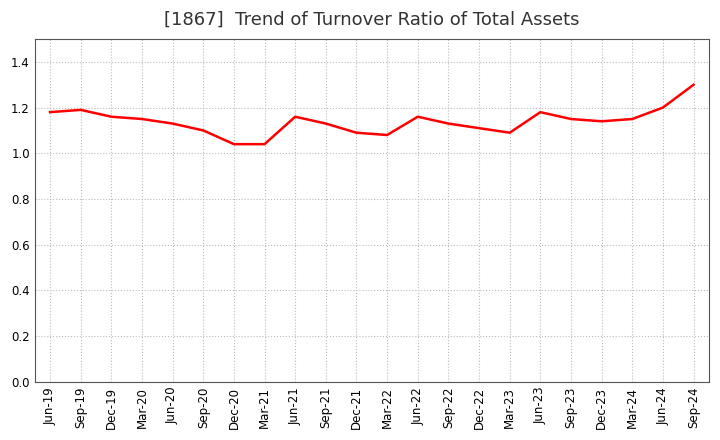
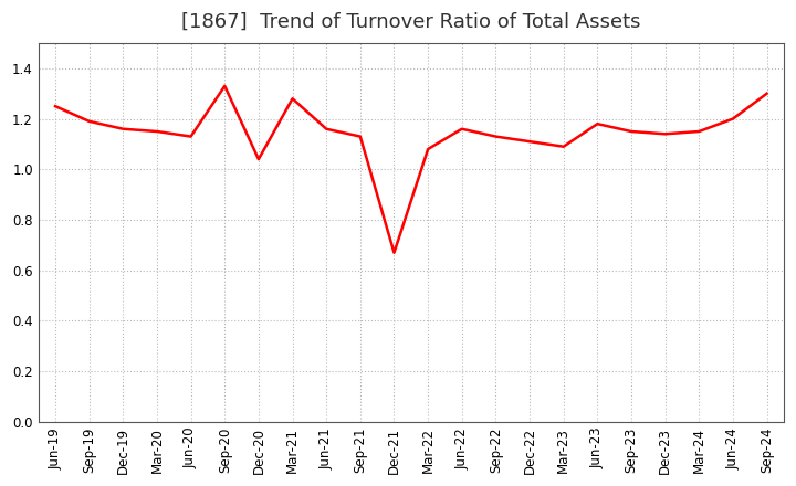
Jun-19: 1.18 -> 1.25
Sep-20: 1.10 -> 1.33
Mar-21: 1.04 -> 1.28
Dec-21: 1.09 -> 0.67
